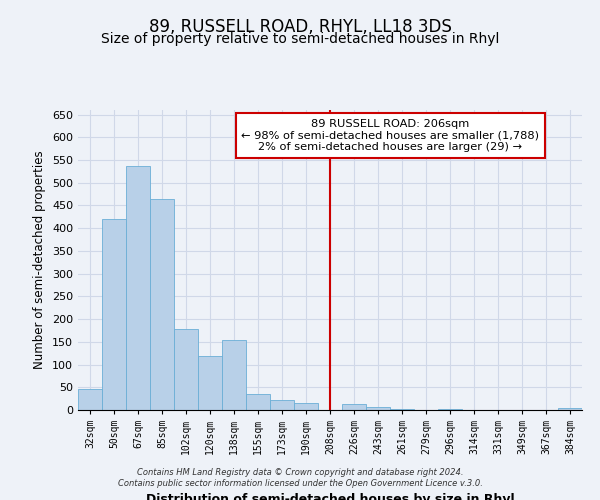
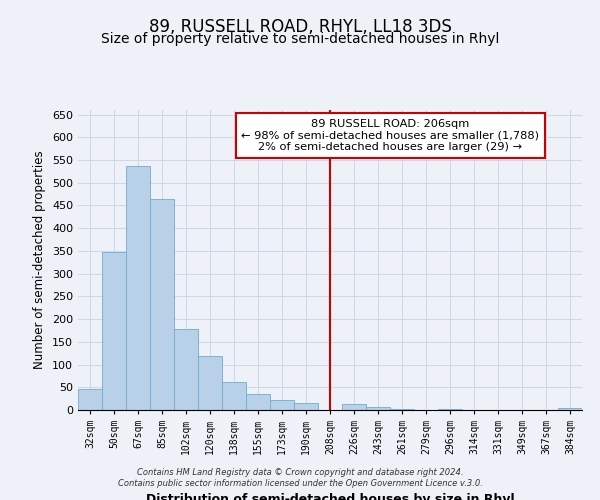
50sqm: 420 -> 348
138sqm: 155 -> 61
